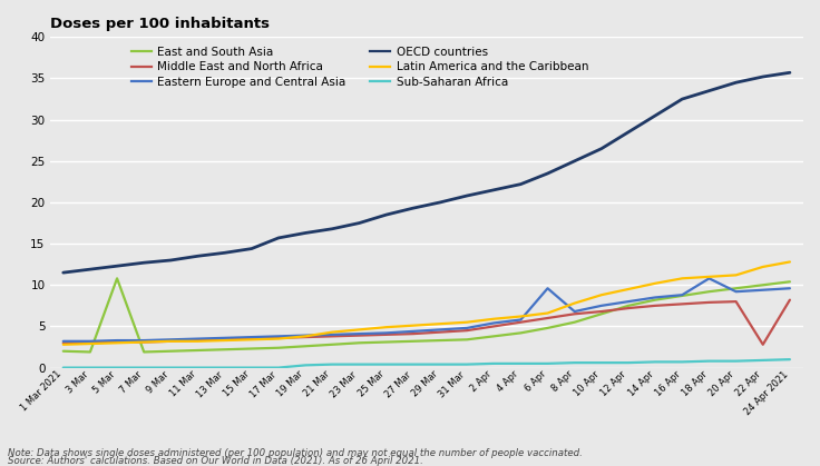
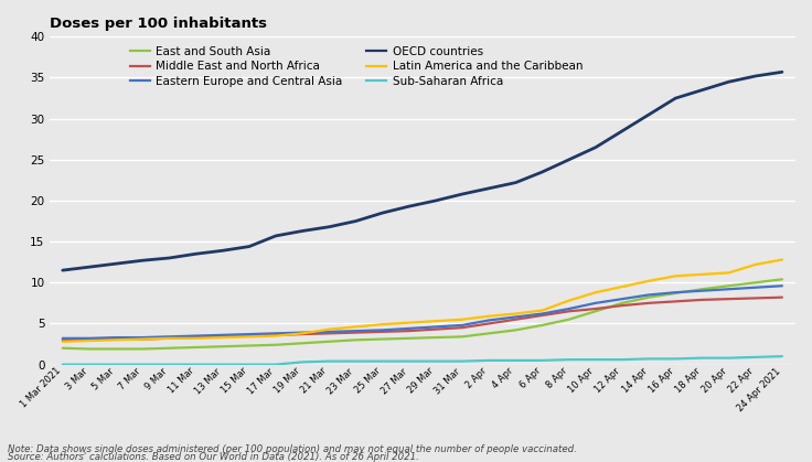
East and South Asia/5 Mar: 10.8 -> 1.9
Eastern Europe and Central Asia/6 Apr: 9.6 -> 6.2
Eastern Europe and Central Asia/18 Apr: 10.8 -> 9.0
Middle East and North Africa/22 Apr: 2.8 -> 8.1
